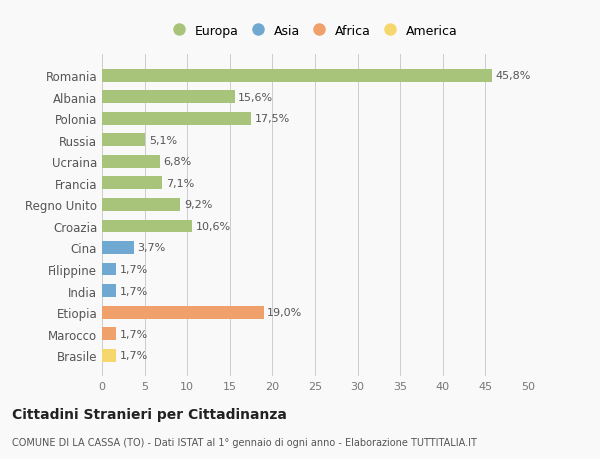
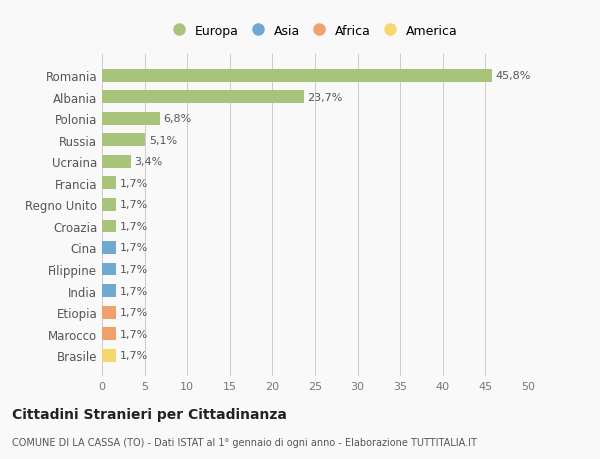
Albania: 15,6% -> 23,7%
Polonia: 17,5% -> 6,8%
Ucraina: 6,8% -> 3,4%
Francia: 7,1% -> 1,7%
Regno Unito: 9,2% -> 1,7%
Croazia: 10,6% -> 1,7%
Cina: 3,7% -> 1,7%
Etiopia: 19,0% -> 1,7%
